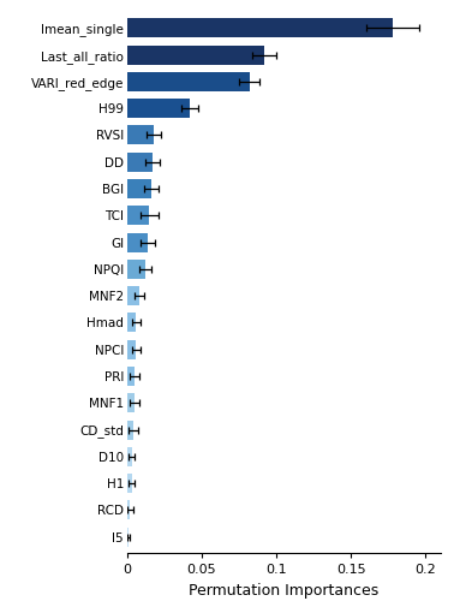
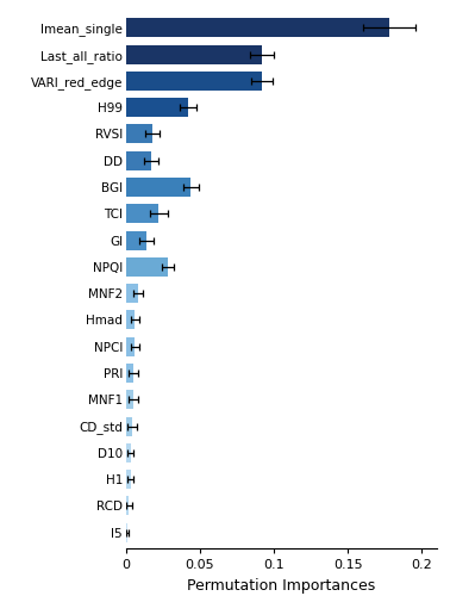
VARI_red_edge: 0.082 -> 0.092
BGI: 0.016 -> 0.044
TCI: 0.015 -> 0.022
NPQI: 0.012 -> 0.028
